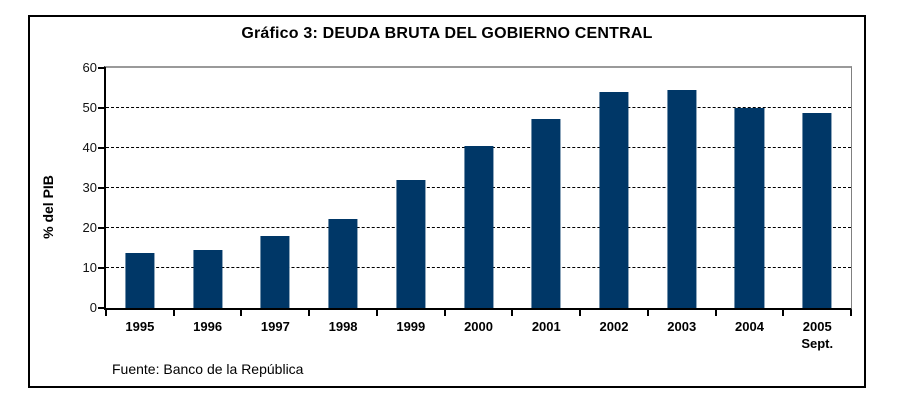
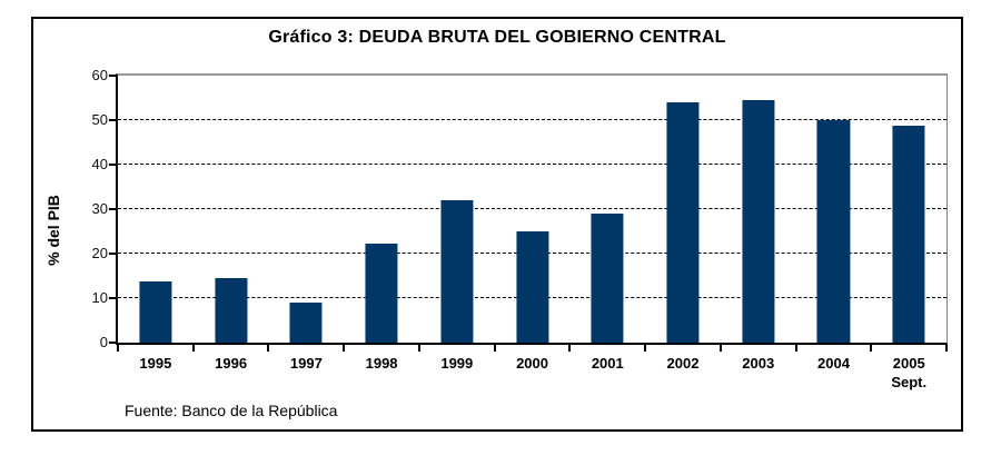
1997: 18 -> 9
2000: 40 -> 25
2001: 47 -> 29
